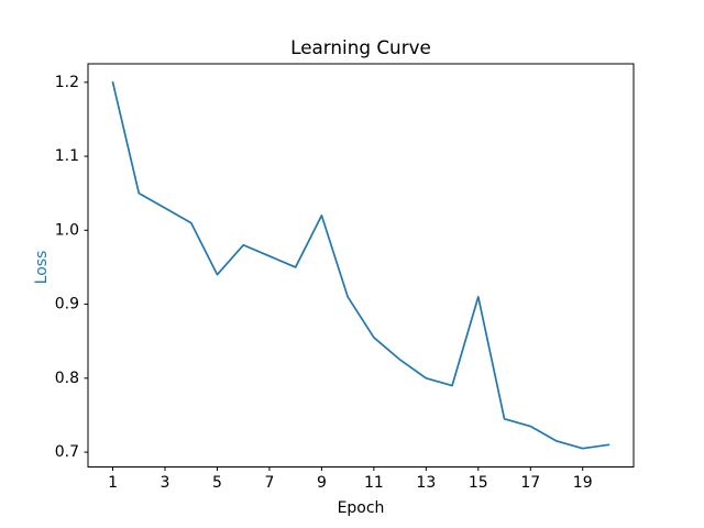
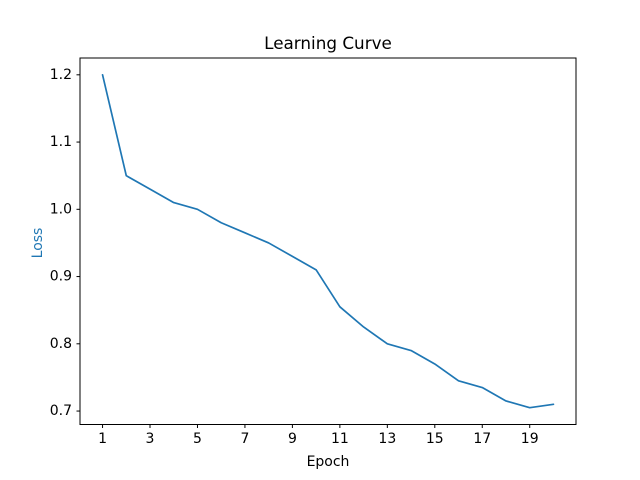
5: 0.94 -> 1.00
9: 1.02 -> 0.93
15: 0.91 -> 0.77
